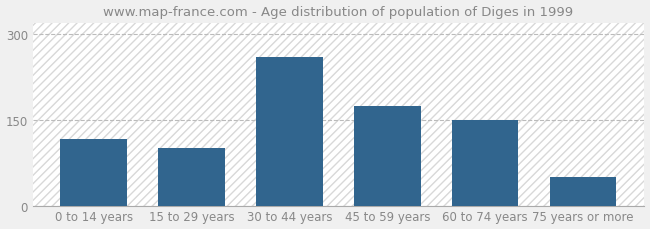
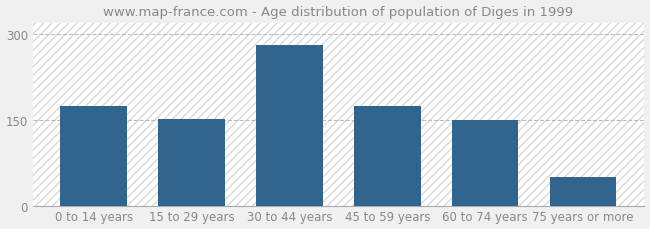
0 to 14 years: 116 -> 175
15 to 29 years: 100 -> 152
30 to 44 years: 260 -> 282
